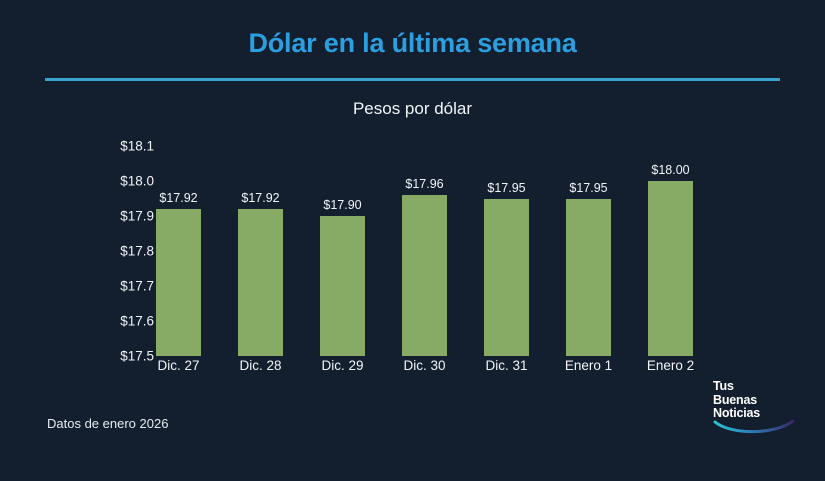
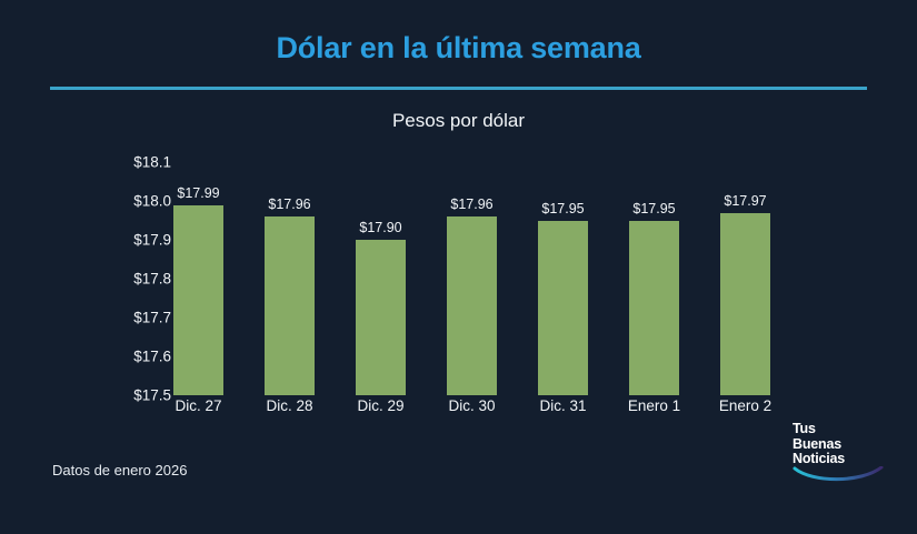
Dic. 27: $17.92 -> $17.99
Dic. 28: $17.92 -> $17.96
Enero 2: $18.00 -> $17.97
